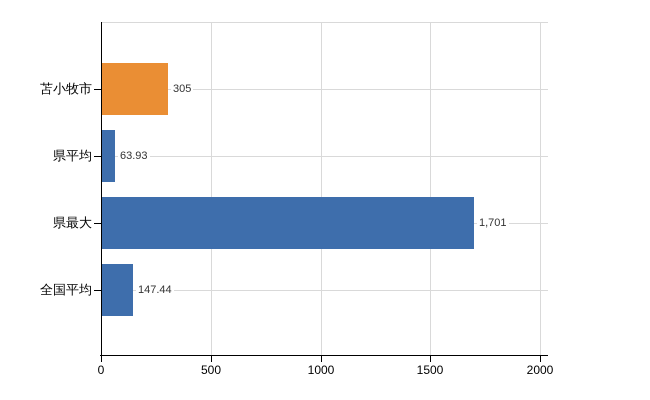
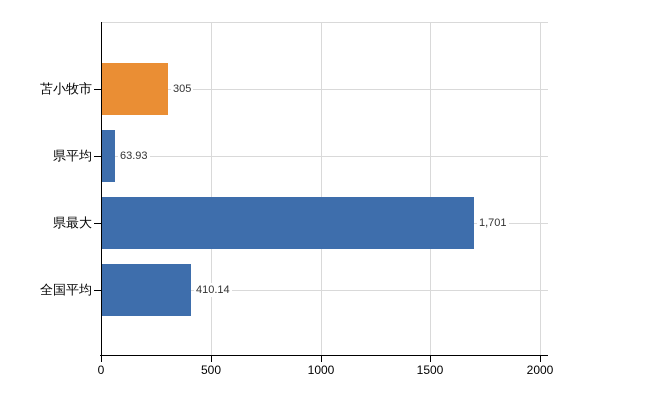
全国平均: 147.44 -> 410.14
